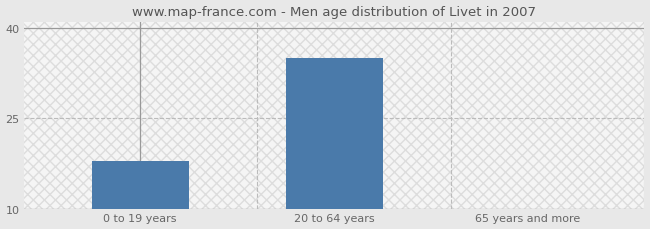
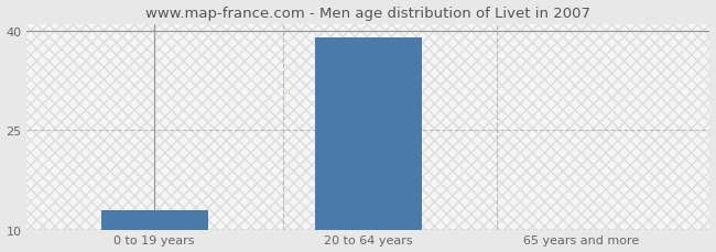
0 to 19 years: 18 -> 13
20 to 64 years: 35 -> 39
